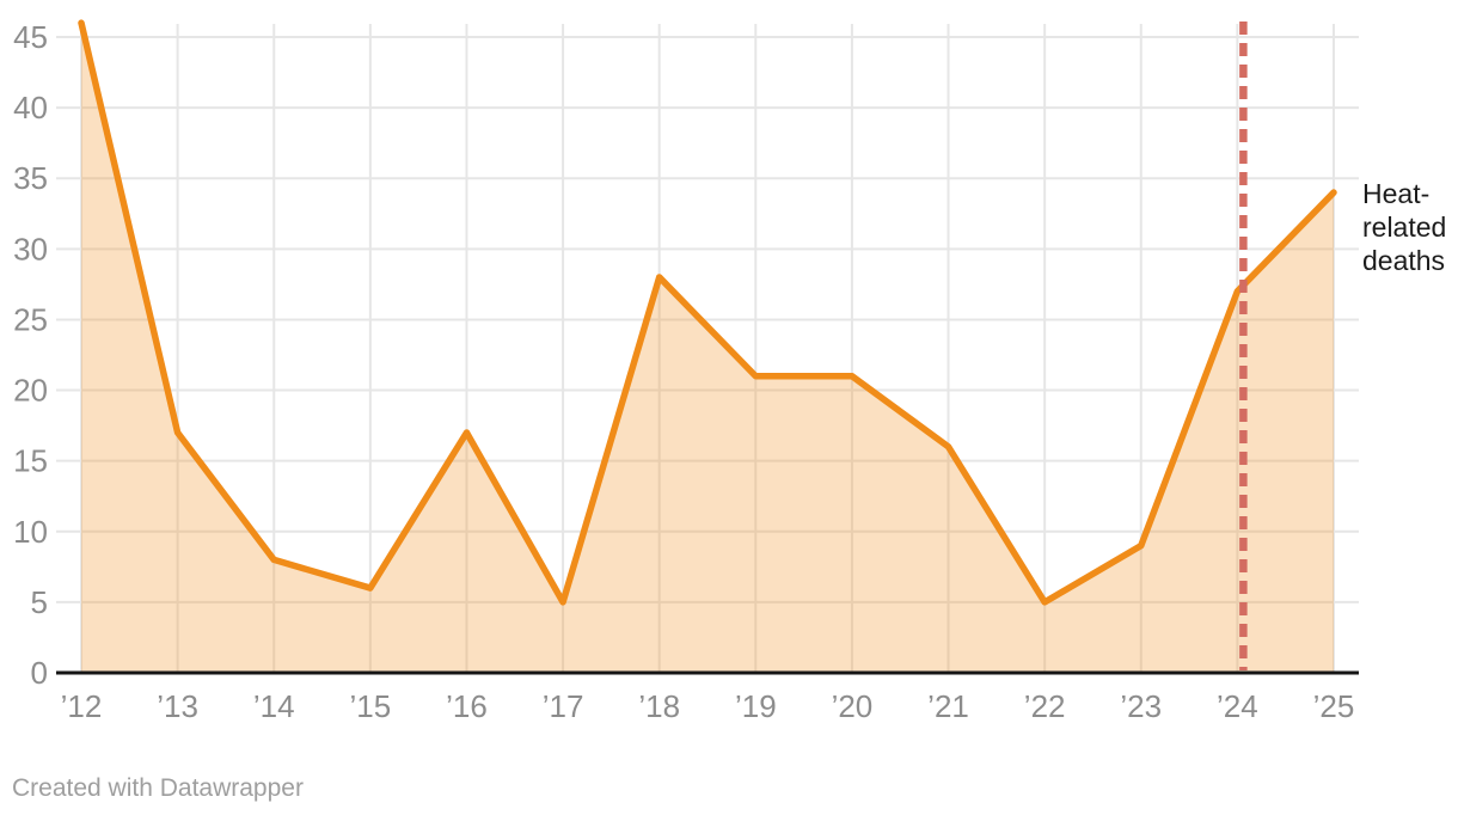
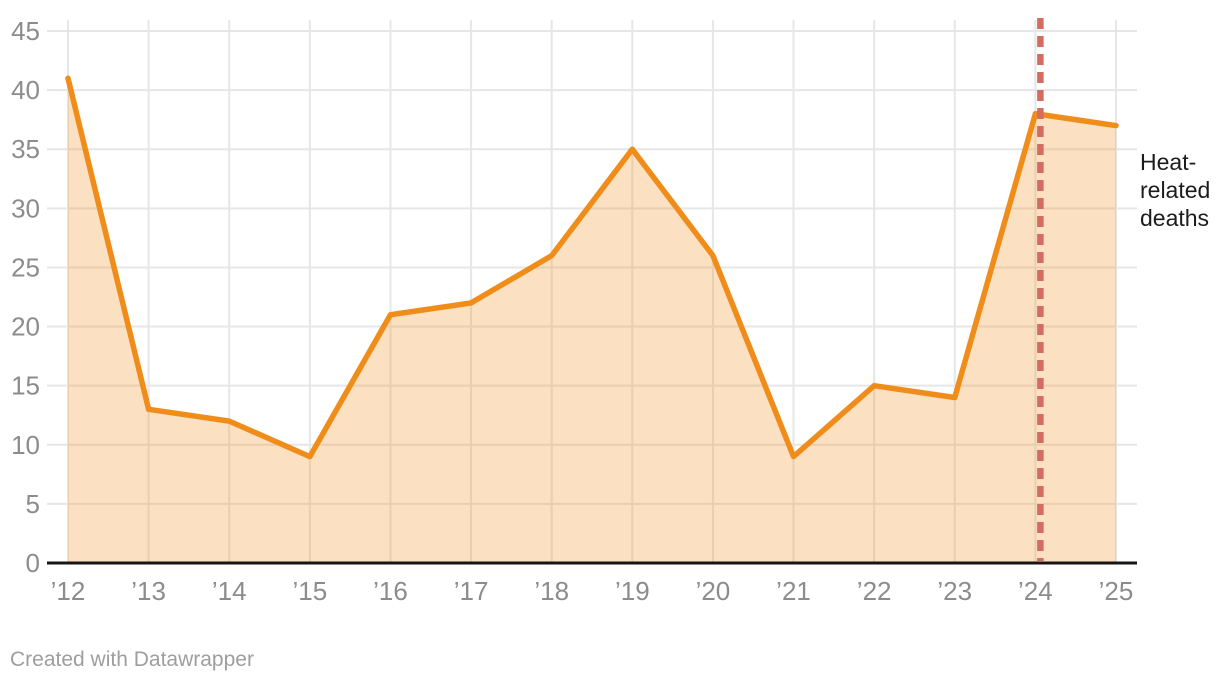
’12: 46 -> 41
’13: 17 -> 13
’14: 8 -> 12
’15: 6 -> 9
’16: 17 -> 21
’17: 5 -> 22
’18: 28 -> 26
’19: 21 -> 35
’20: 21 -> 26
’21: 16 -> 9
’22: 5 -> 15
’23: 9 -> 14
’24: 27 -> 38
’25: 34 -> 37
